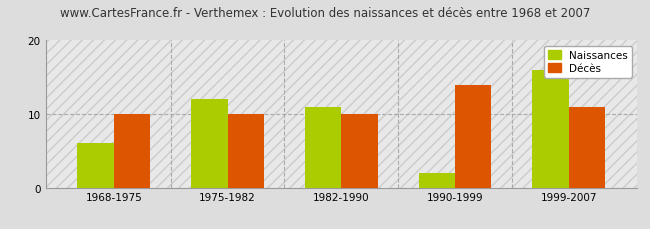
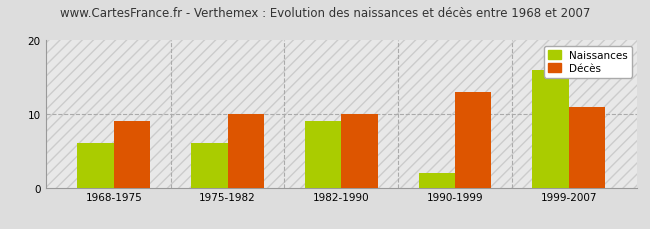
Décès/1968-1975: 10 -> 9
Naissances/1975-1982: 12 -> 6
Naissances/1982-1990: 11 -> 9
Décès/1990-1999: 14 -> 13
